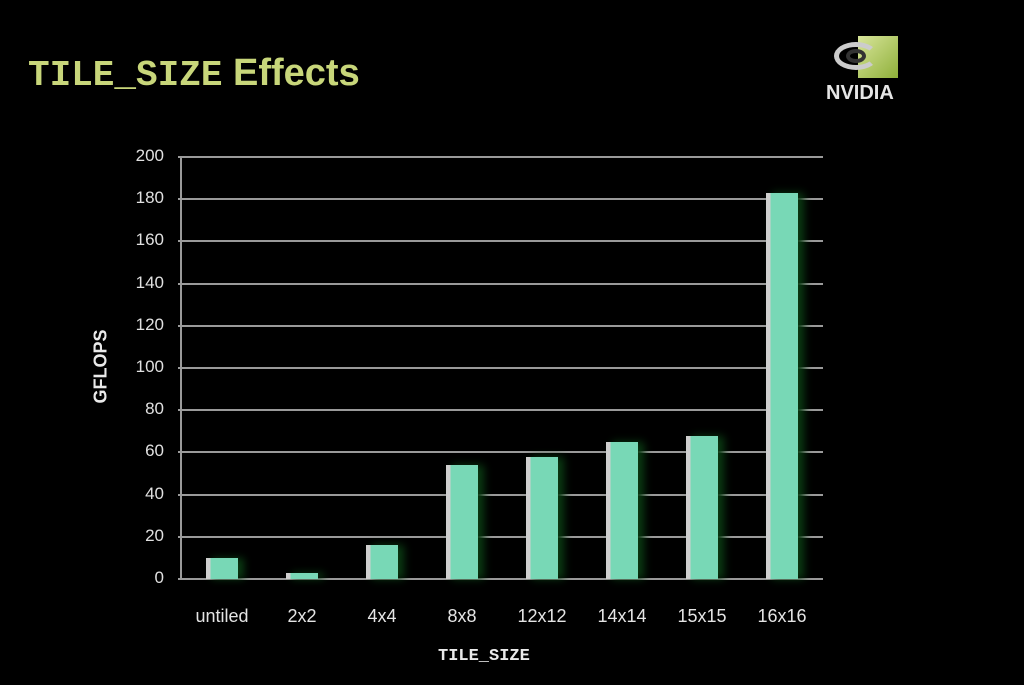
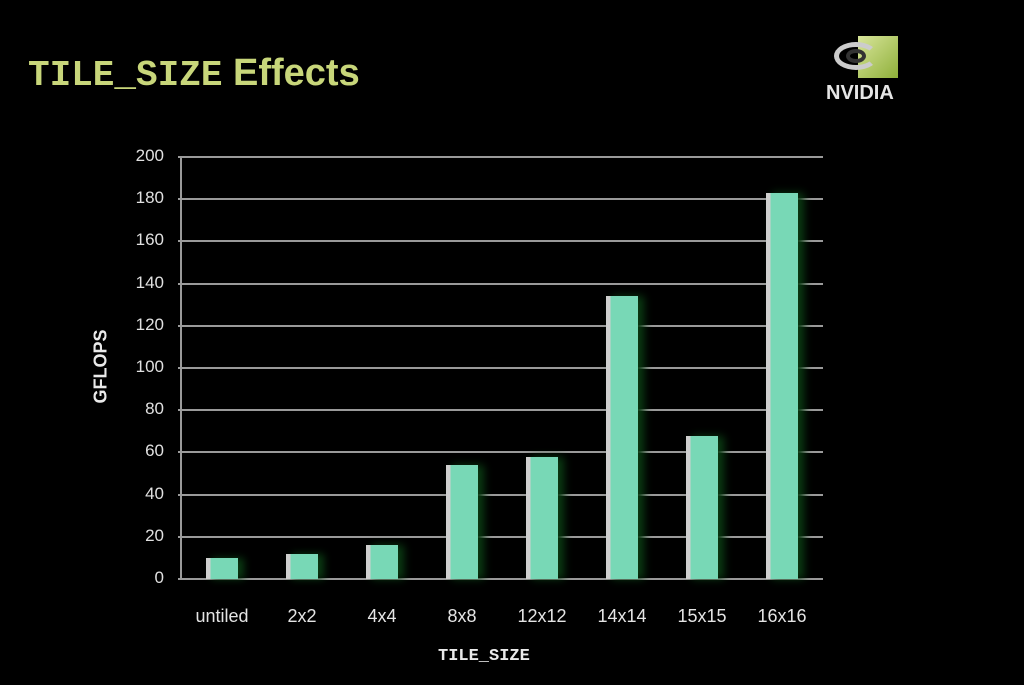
2x2: 3 -> 12
14x14: 65 -> 134
